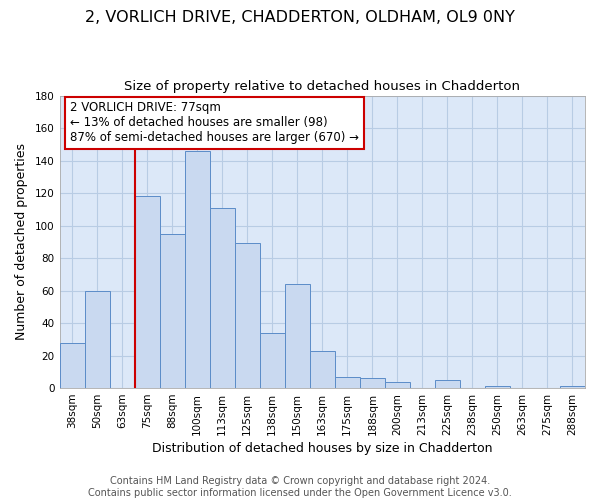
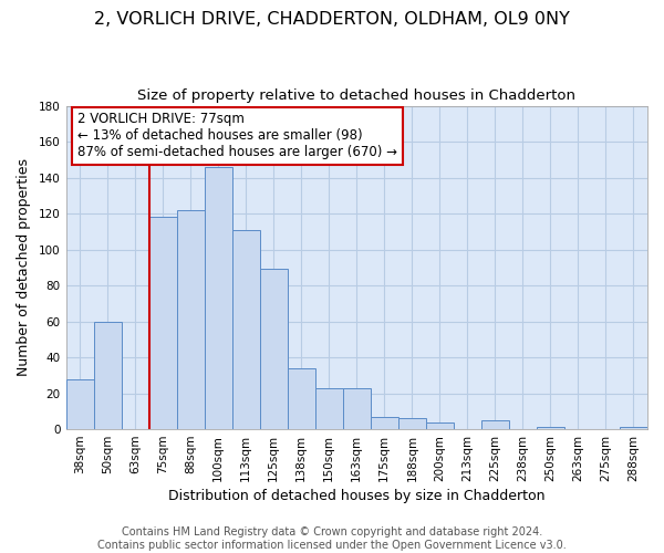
88sqm: 95 -> 122
150sqm: 64 -> 23
